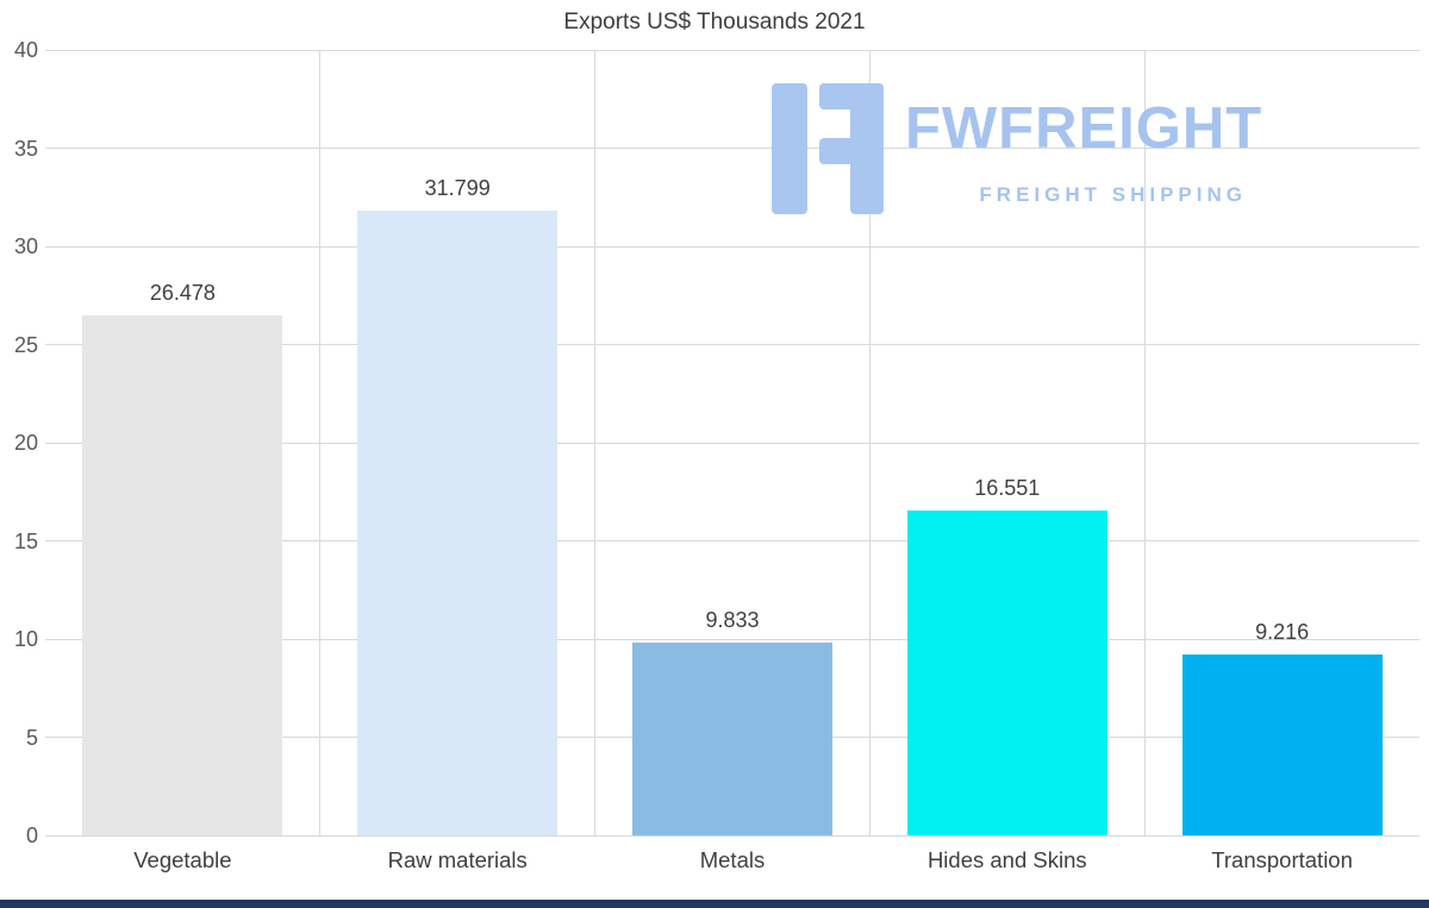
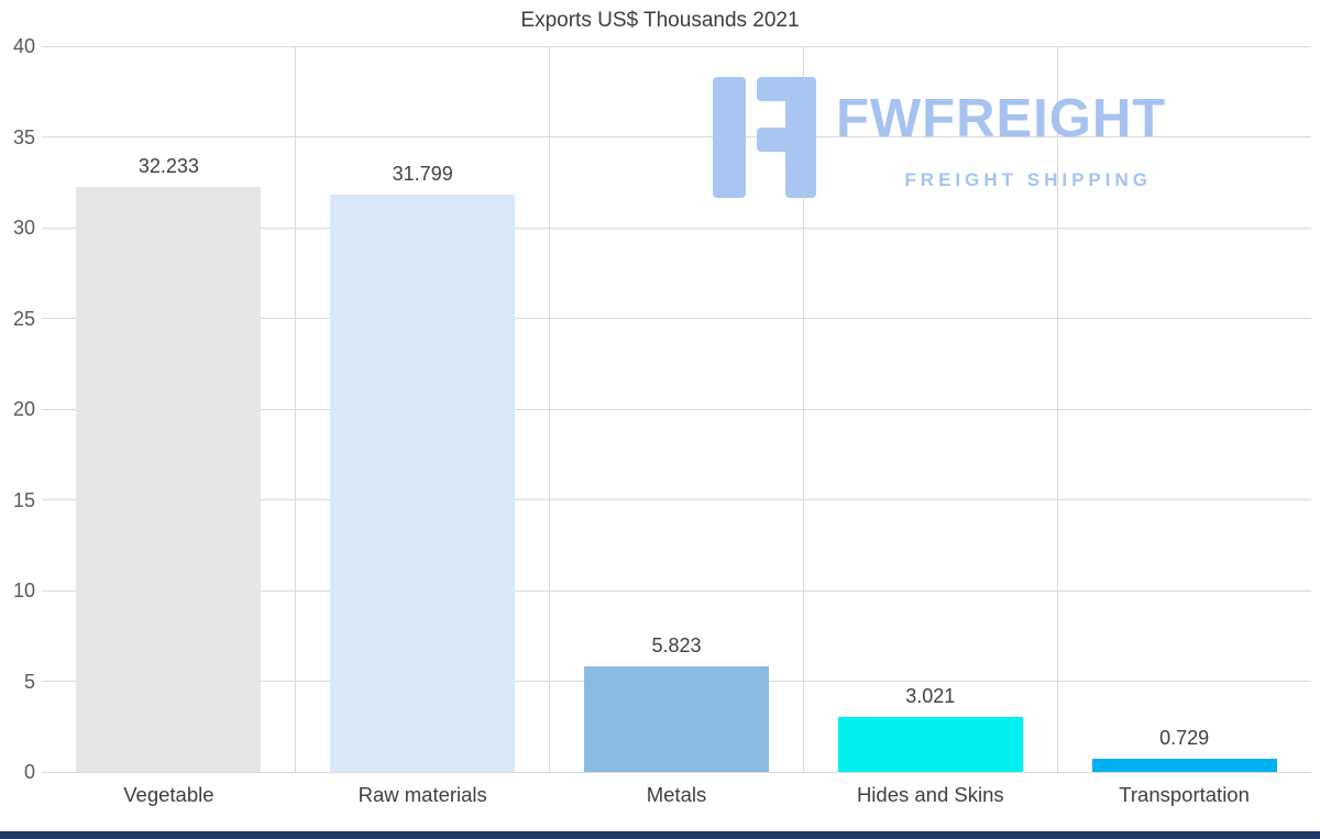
Vegetable: 26.478 -> 32.233
Metals: 9.833 -> 5.823
Hides and Skins: 16.551 -> 3.021
Transportation: 9.216 -> 0.729
